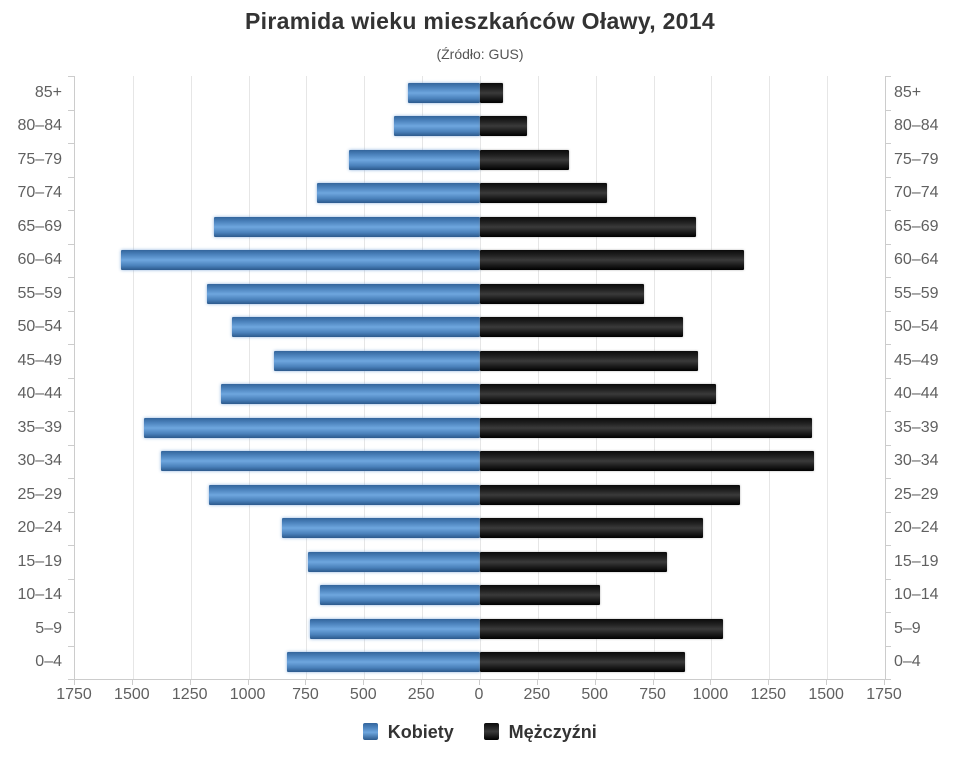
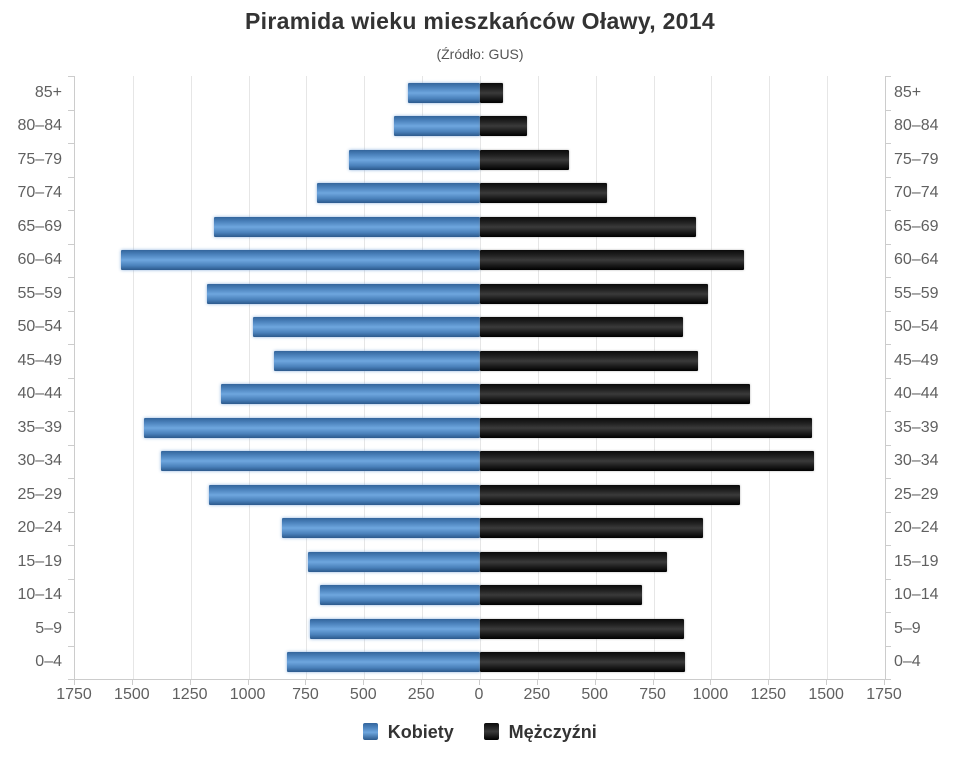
Mężczyźni/55–59: 710 -> 980
Kobiety/50–54: 1070 -> 980
Mężczyźni/40–44: 1020 -> 1160
Mężczyźni/10–14: 520 -> 700
Mężczyźni/5–9: 1050 -> 880
